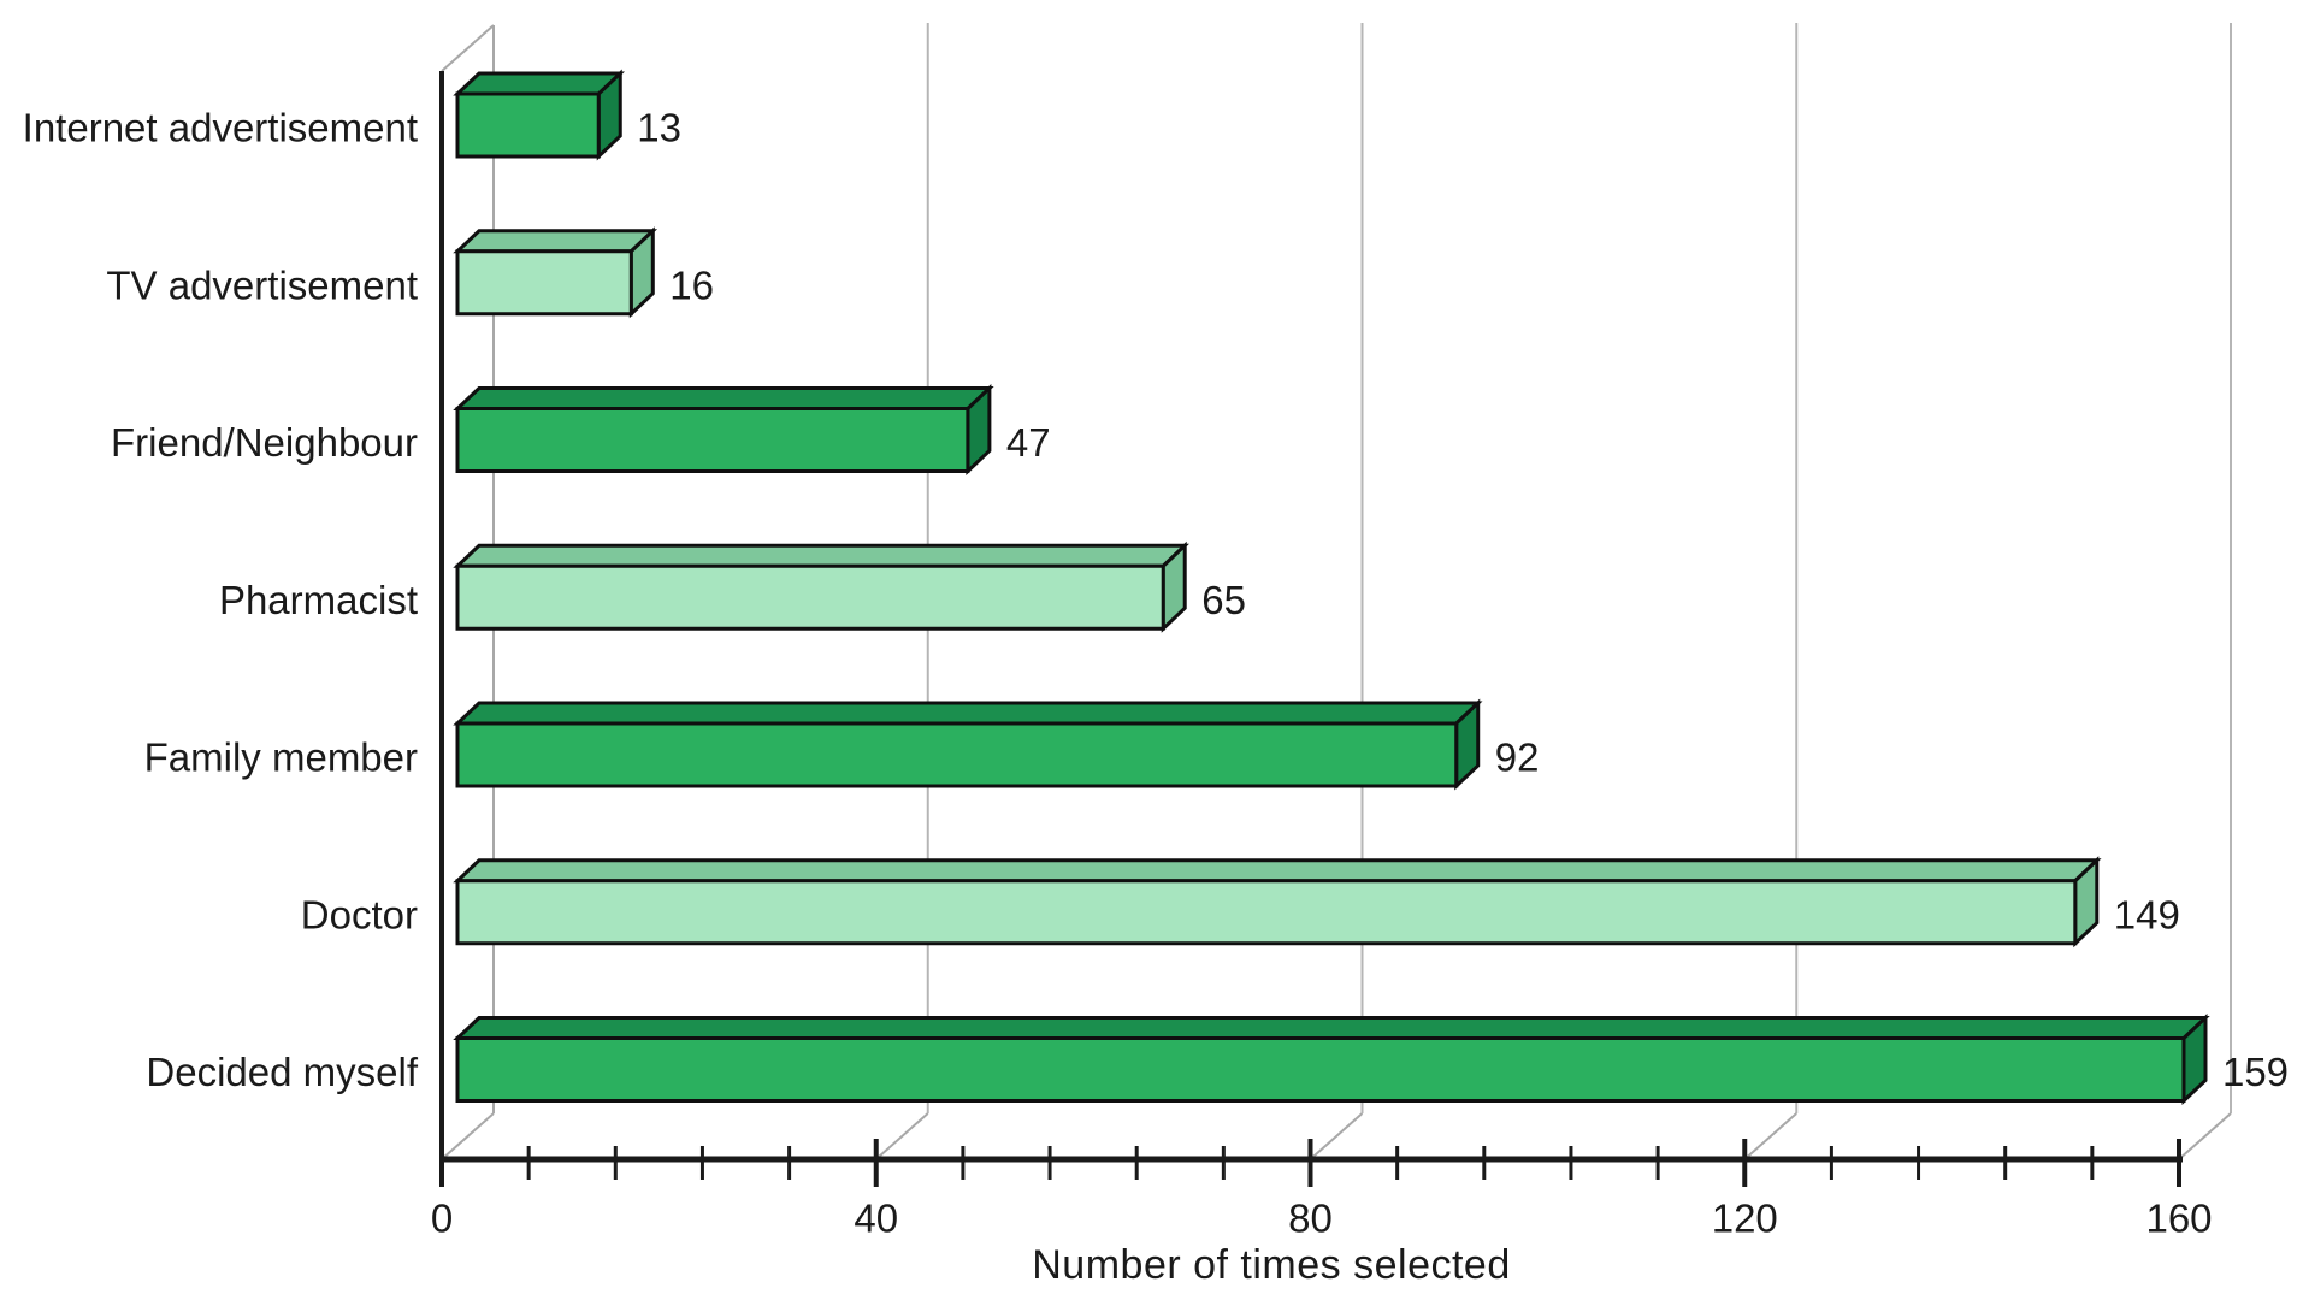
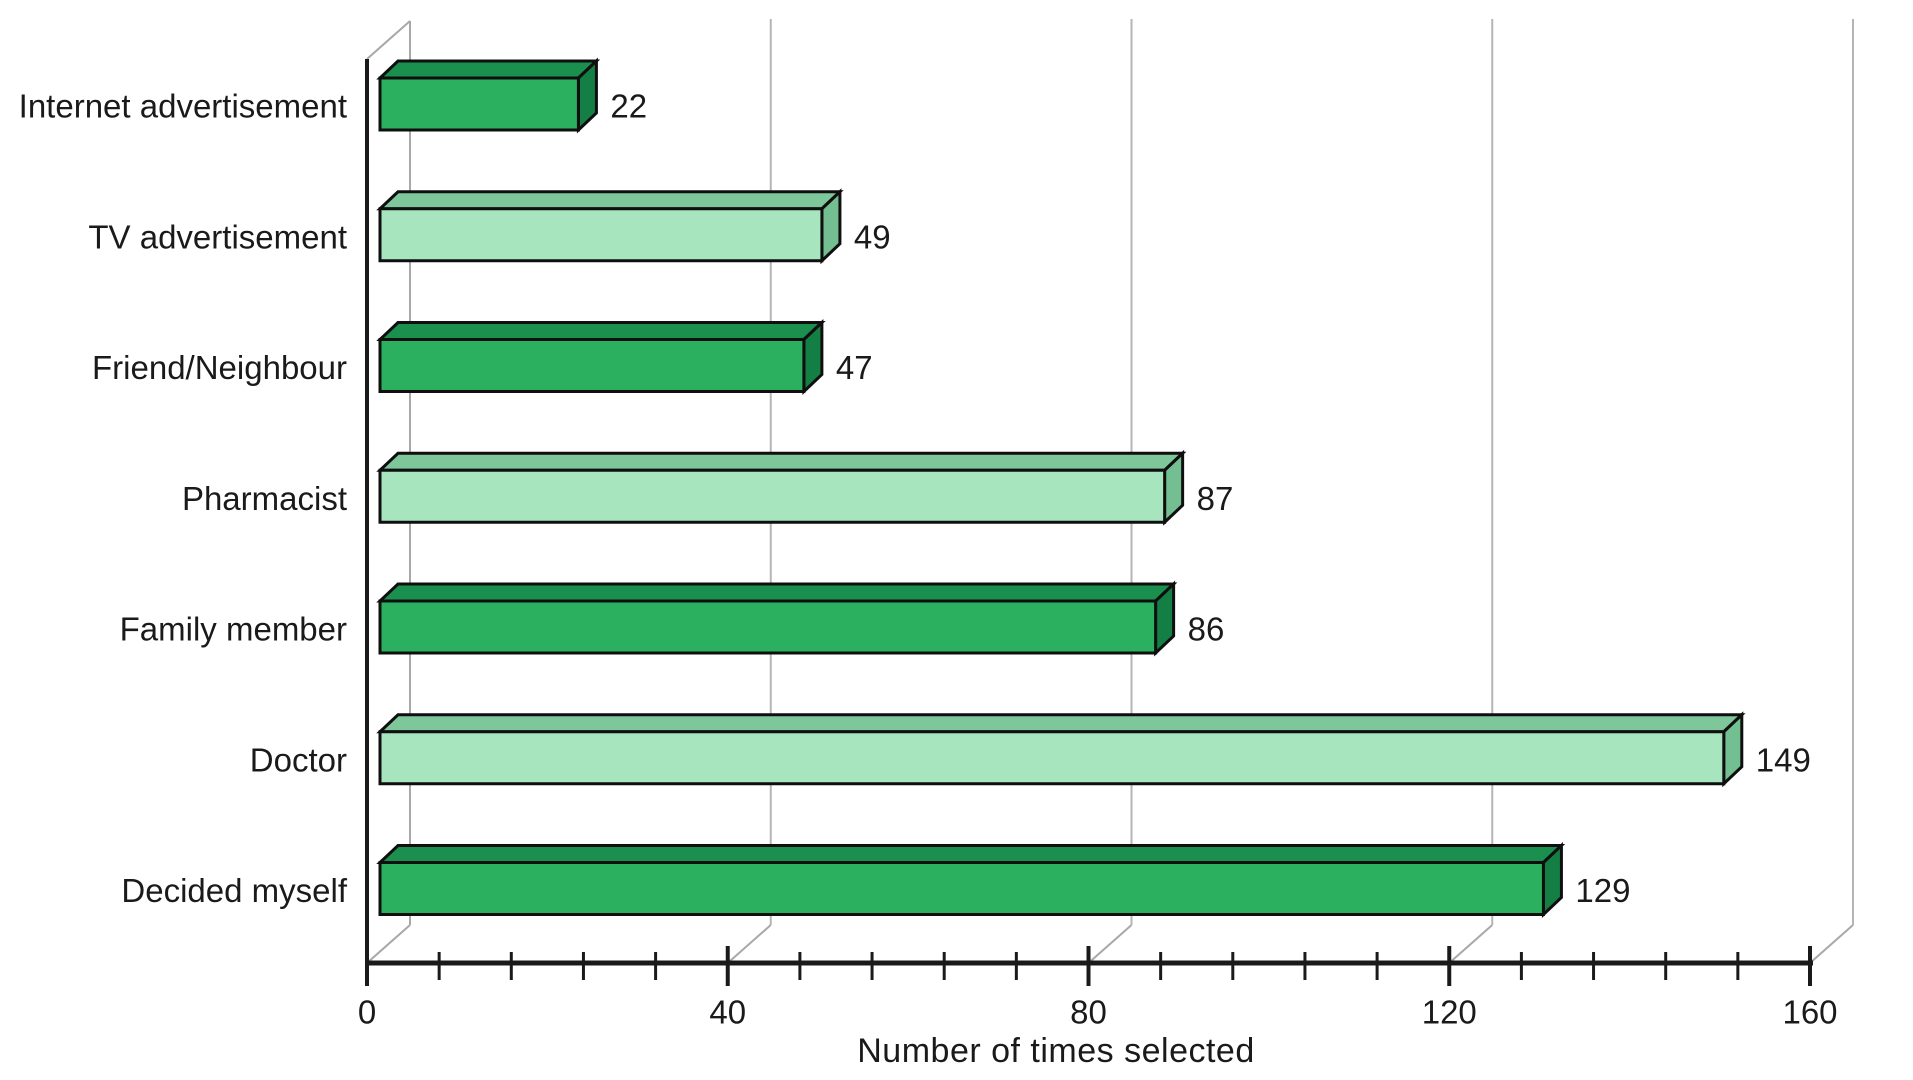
Internet advertisement: 13 -> 22
TV advertisement: 16 -> 49
Pharmacist: 65 -> 87
Family member: 92 -> 86
Decided myself: 159 -> 129
